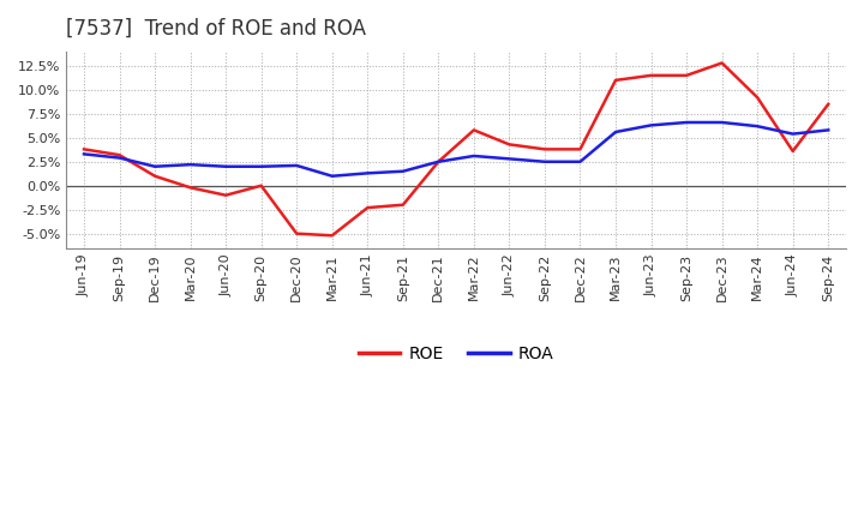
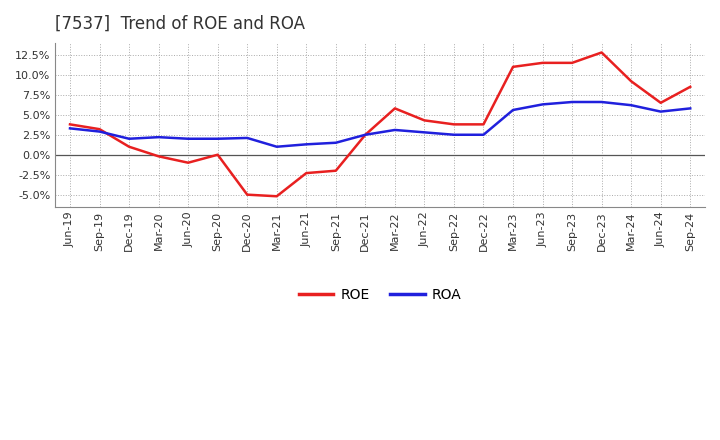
ROE/Jun-24: 3.6% -> 6.5%
